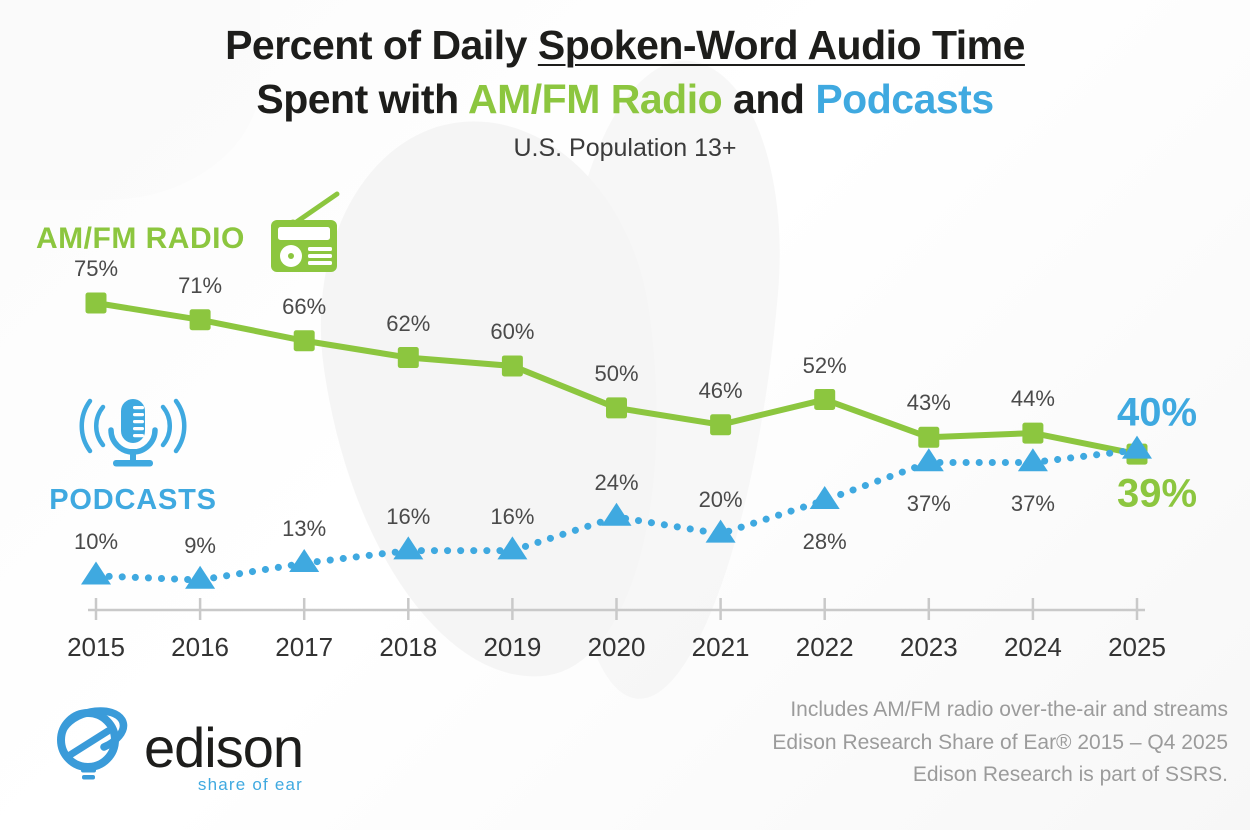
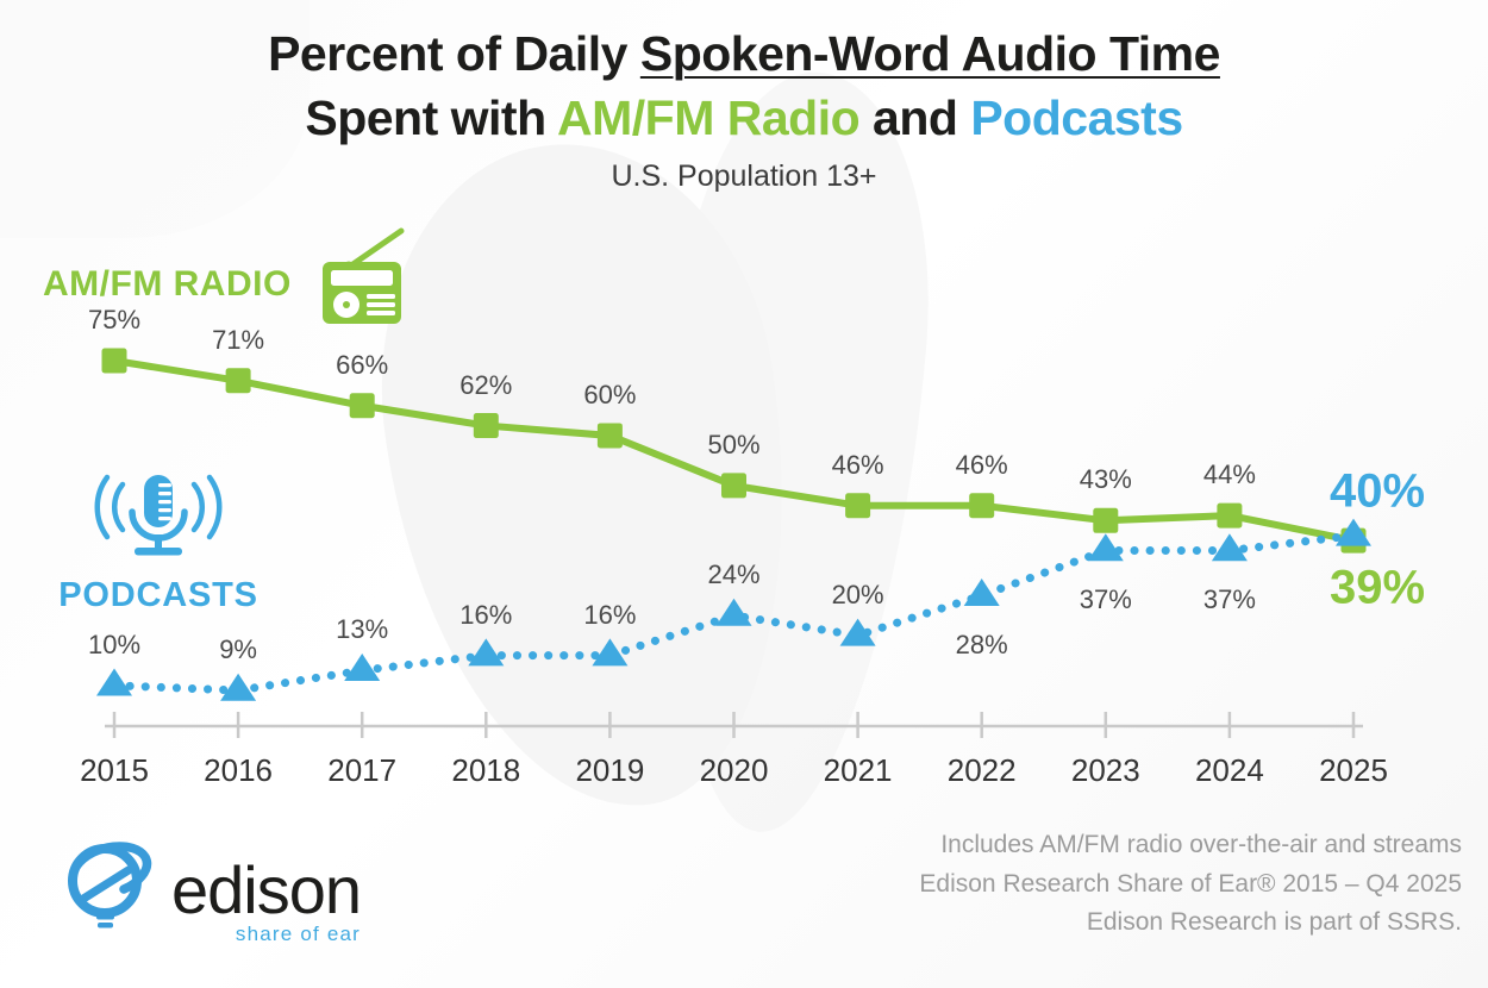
AM/FM RADIO/2022: 52% -> 46%
